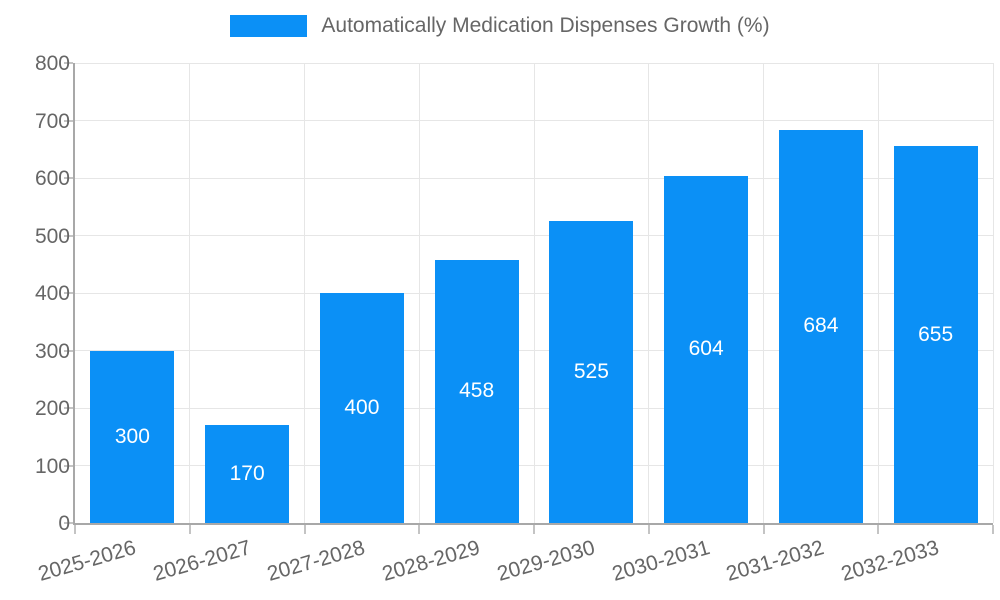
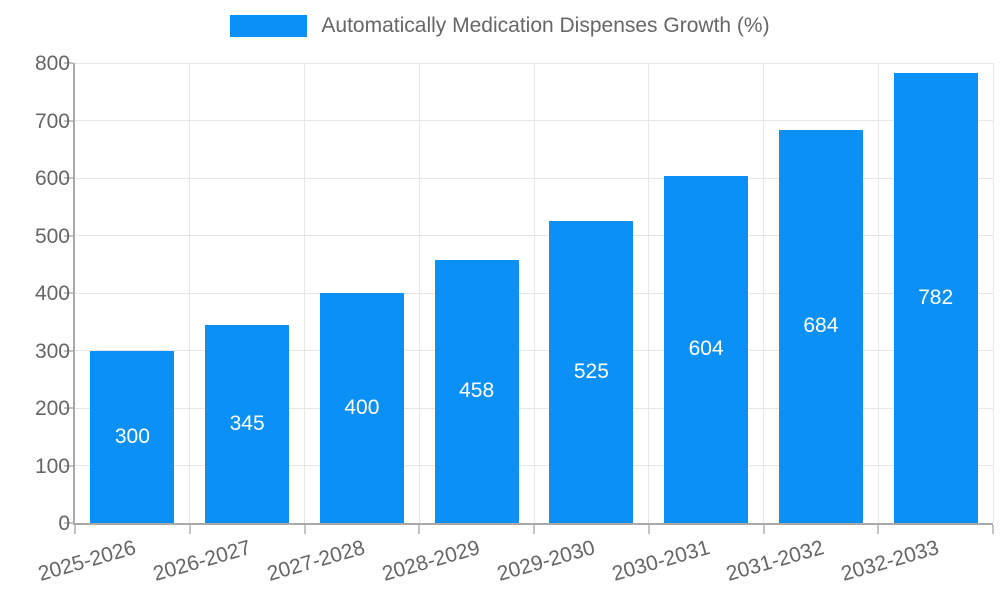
2026-2027: 170 -> 345
2032-2033: 655 -> 782
